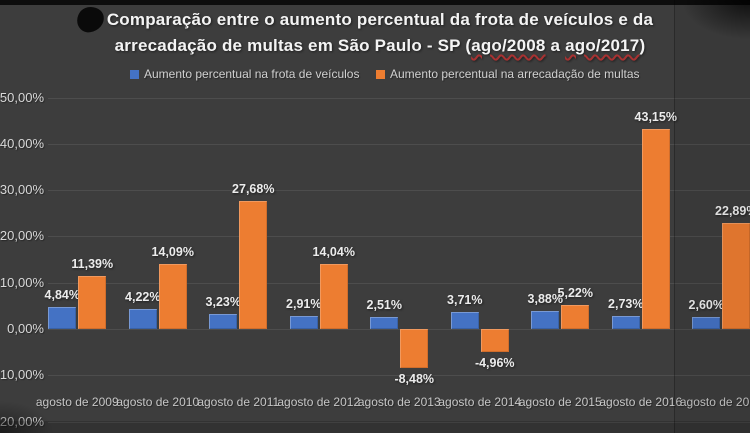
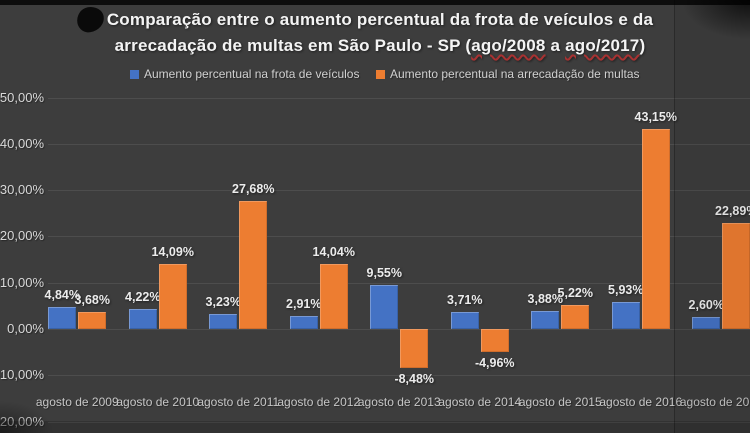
Aumento percentual na arrecadação de multas/agosto de 2009: 11,39% -> 3,68%
Aumento percentual na frota de veículos/agosto de 2013: 2,51% -> 9,55%
Aumento percentual na frota de veículos/agosto de 2016: 2,73% -> 5,93%
